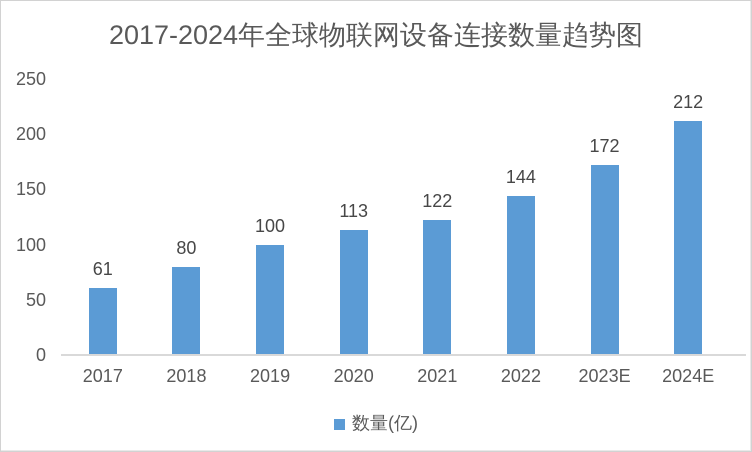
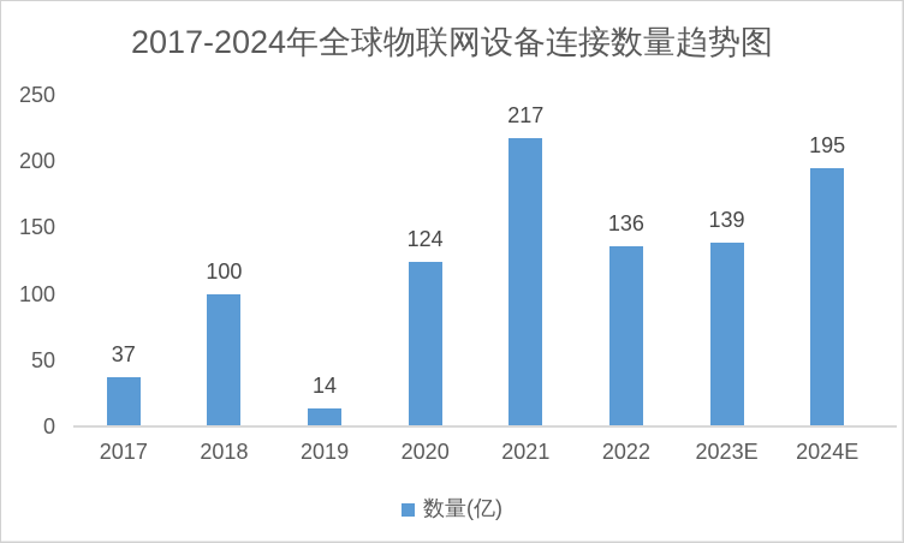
2017: 61 -> 37
2018: 80 -> 100
2019: 100 -> 14
2020: 113 -> 124
2021: 122 -> 217
2022: 144 -> 136
2023E: 172 -> 139
2024E: 212 -> 195
